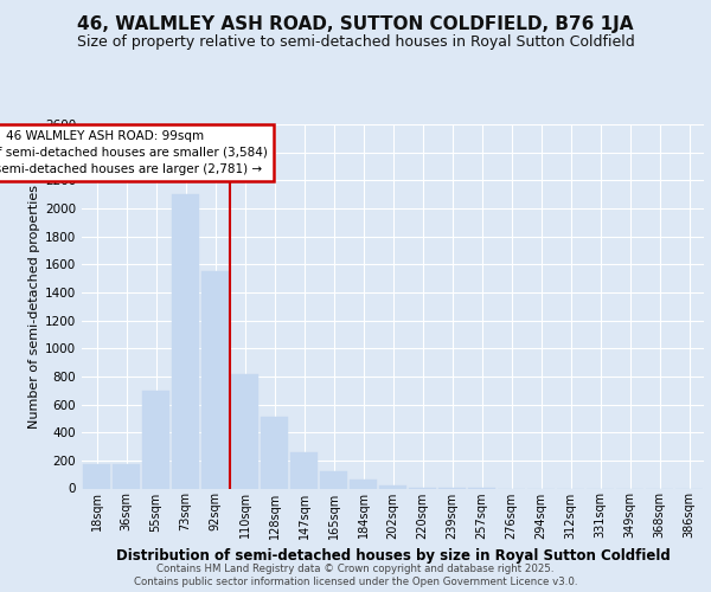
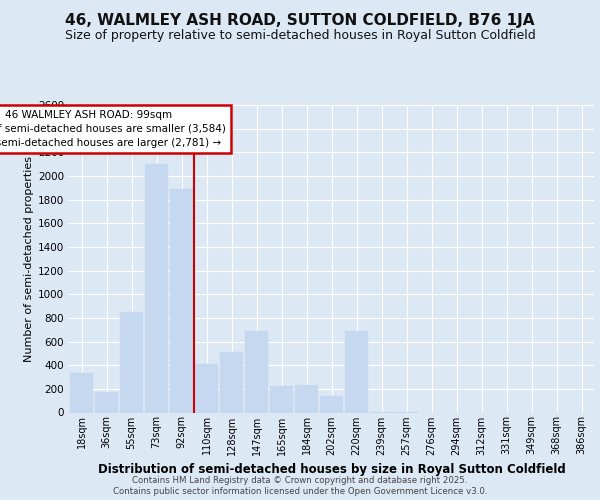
18sqm: 170 -> 330
55sqm: 700 -> 850
92sqm: 1550 -> 1890
110sqm: 820 -> 410
147sqm: 260 -> 690
165sqm: 120 -> 220
184sqm: 60 -> 230
202sqm: 20 -> 140
220sqm: 0 -> 690
